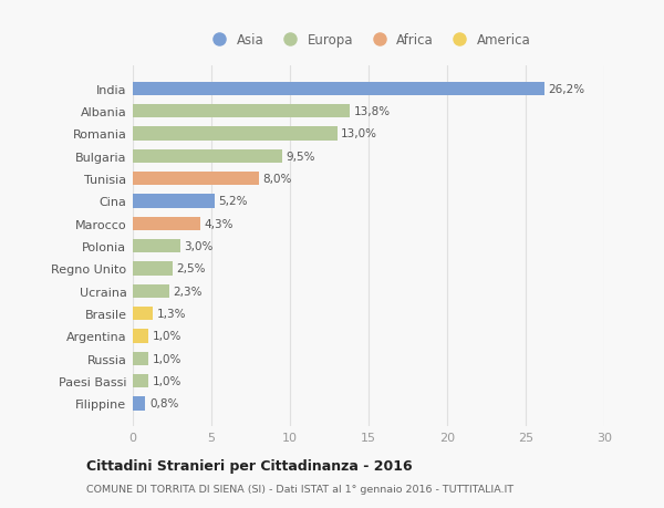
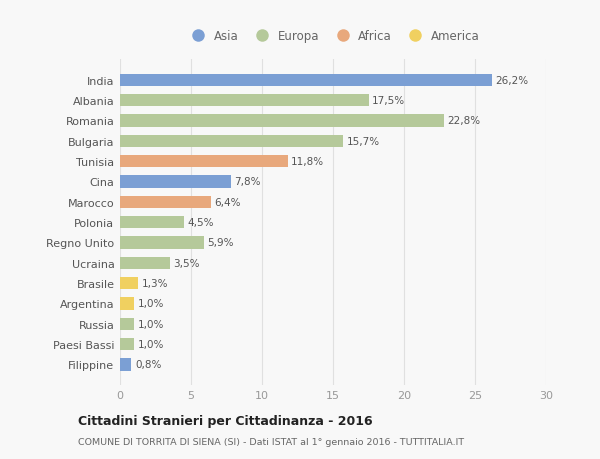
Albania: 13,8% -> 17,5%
Romania: 13,0% -> 22,8%
Bulgaria: 9,5% -> 15,7%
Tunisia: 8,0% -> 11,8%
Cina: 5,2% -> 7,8%
Marocco: 4,3% -> 6,4%
Polonia: 3,0% -> 4,5%
Regno Unito: 2,5% -> 5,9%
Ucraina: 2,3% -> 3,5%
